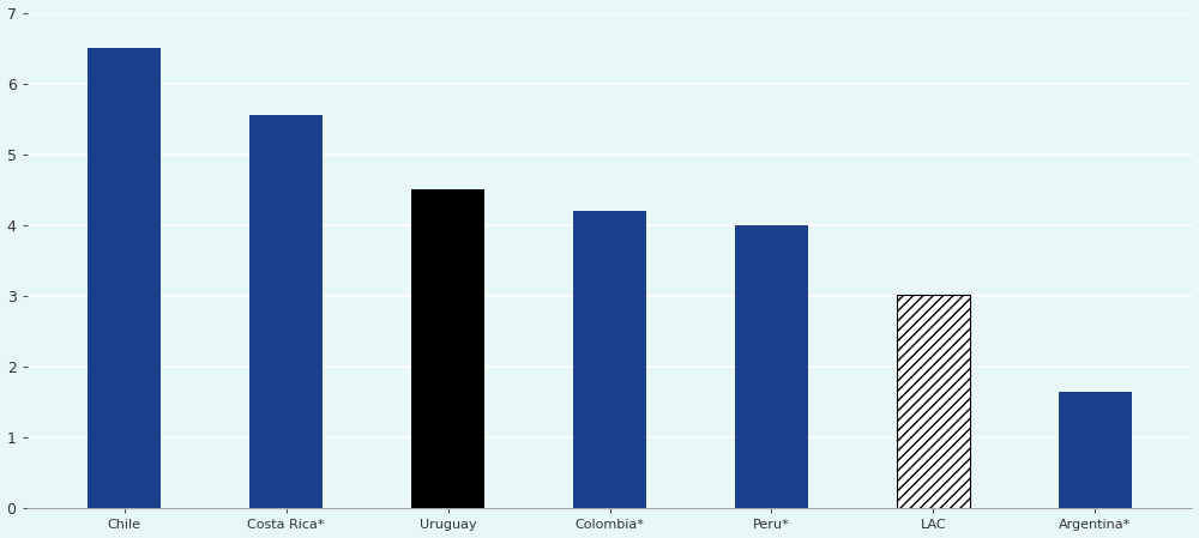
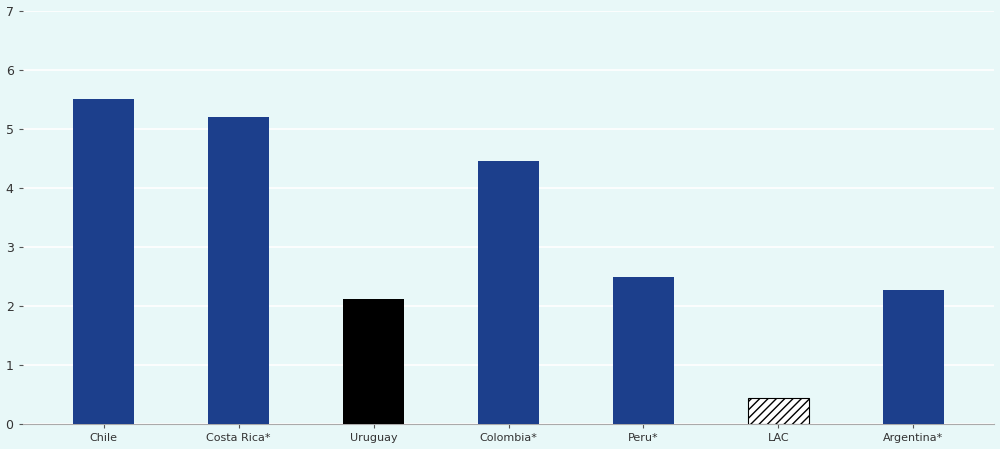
Chile: 6.50 -> 5.50
Costa Rica*: 5.55 -> 5.20
Uruguay: 4.50 -> 2.12
Colombia*: 4.20 -> 4.46
Peru*: 4.00 -> 2.50
LAC: 3.02 -> 0.44
Argentina*: 1.65 -> 2.28
